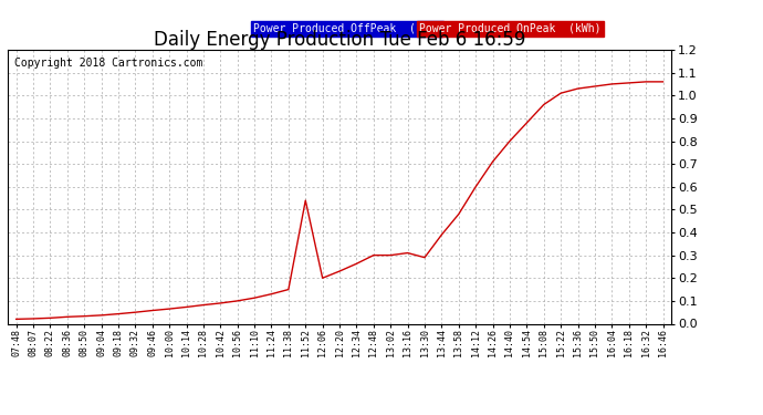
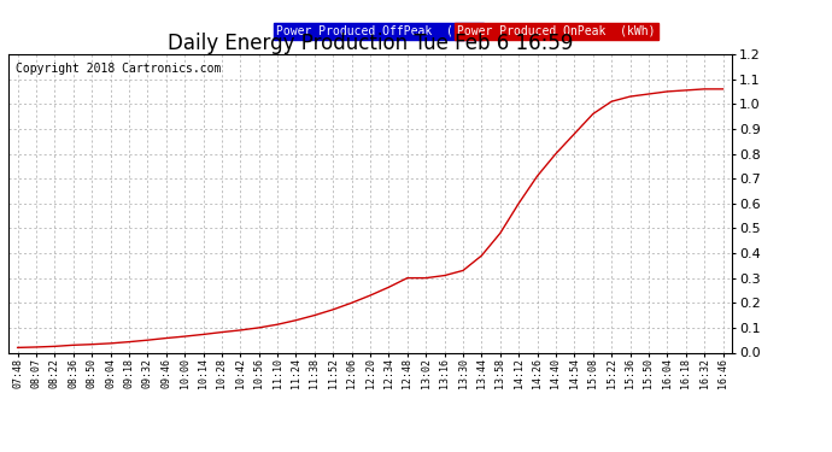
11:52: 0.540 -> 0.173
13:30: 0.290 -> 0.330
